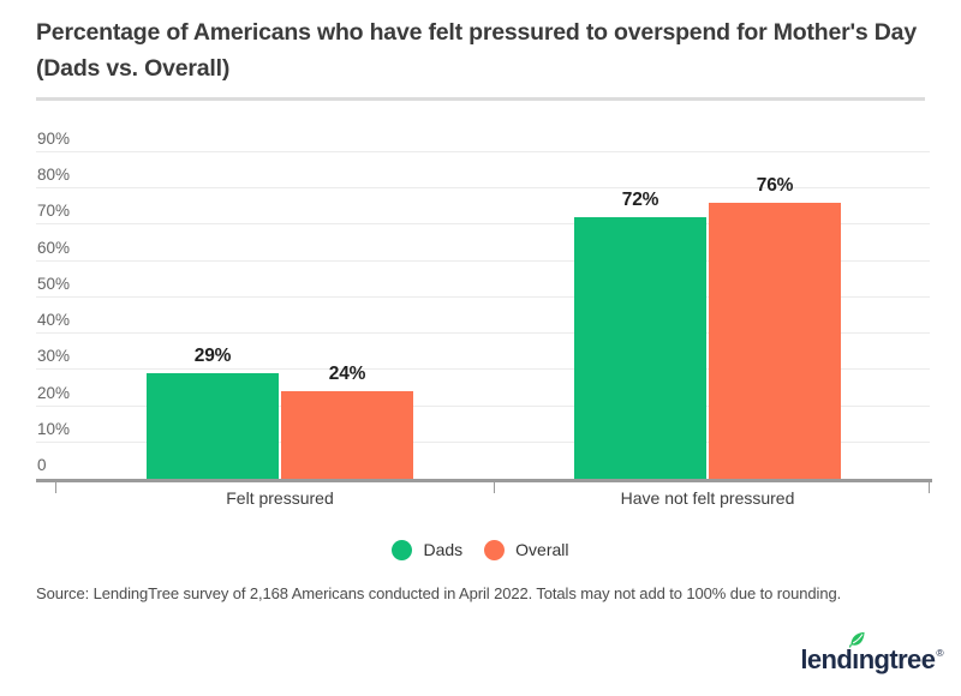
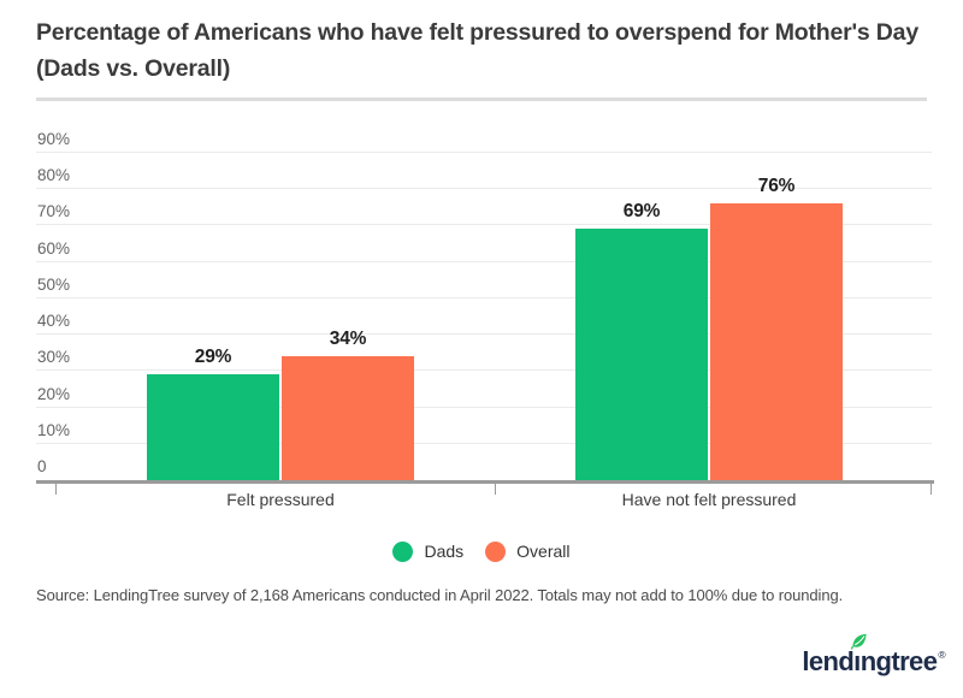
Overall/Felt pressured: 24% -> 34%
Dads/Have not felt pressured: 72% -> 69%
